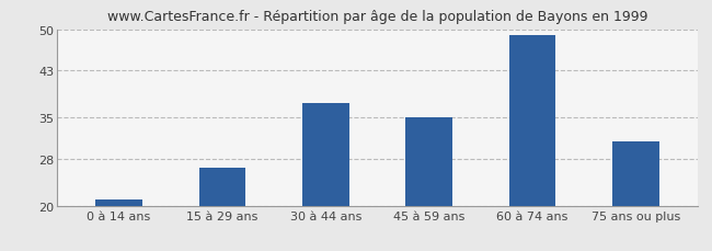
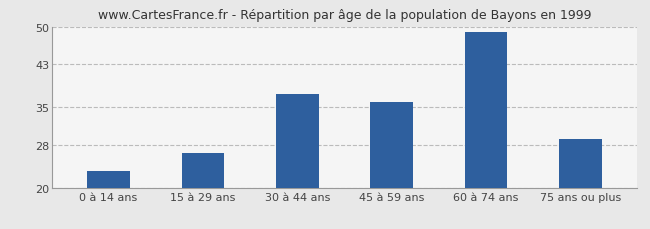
0 à 14 ans: 21.0 -> 23.0
45 à 59 ans: 35.0 -> 36.0
75 ans ou plus: 31.0 -> 29.0
